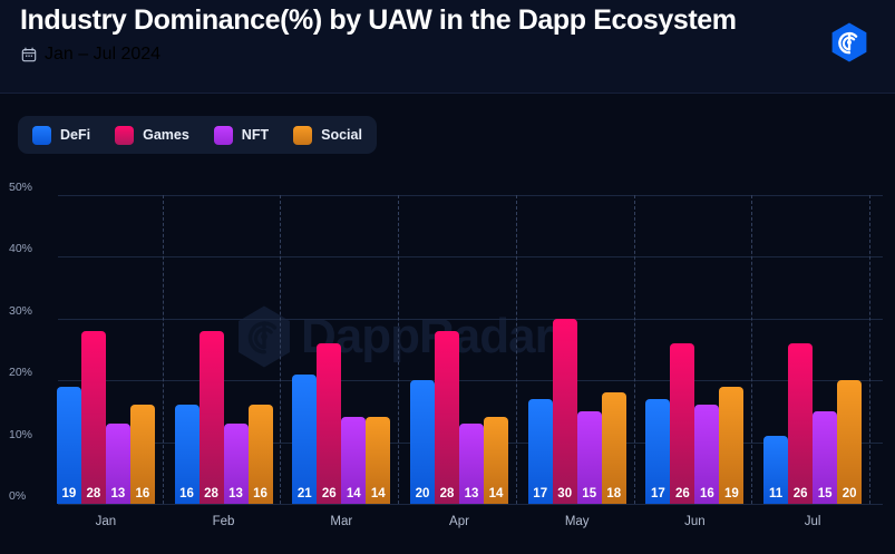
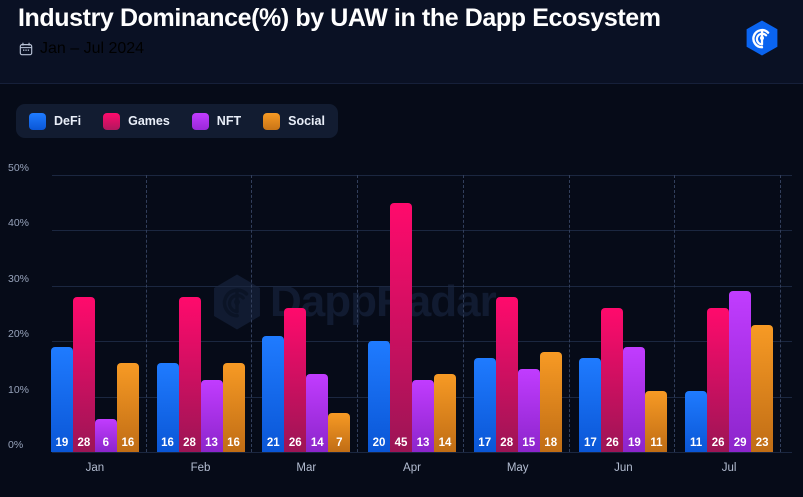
NFT/Jan: 13 -> 6
Social/Mar: 14 -> 7
Games/Apr: 28 -> 45
Games/May: 30 -> 28
NFT/Jun: 16 -> 19
Social/Jun: 19 -> 11
NFT/Jul: 15 -> 29
Social/Jul: 20 -> 23
